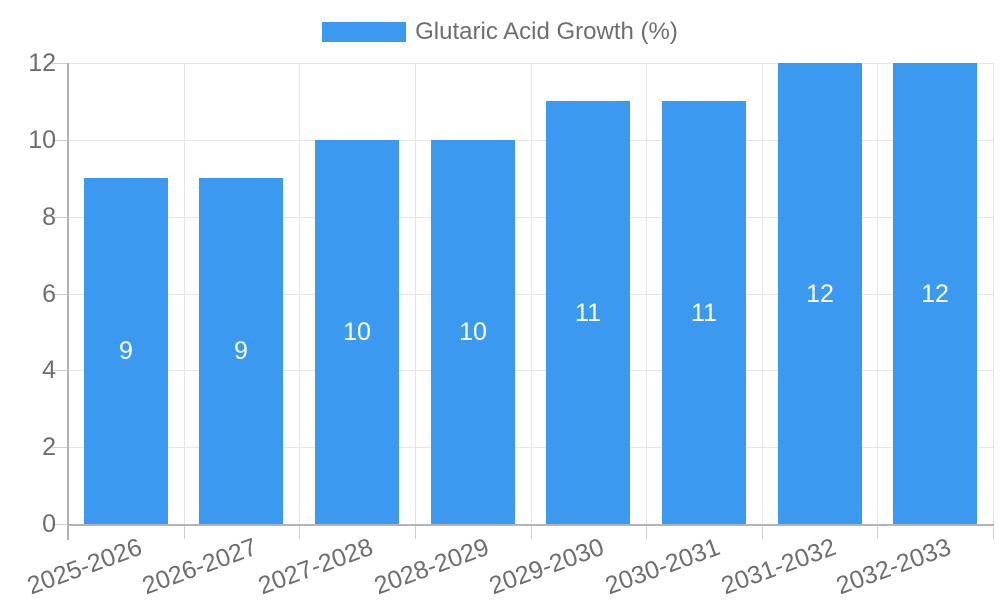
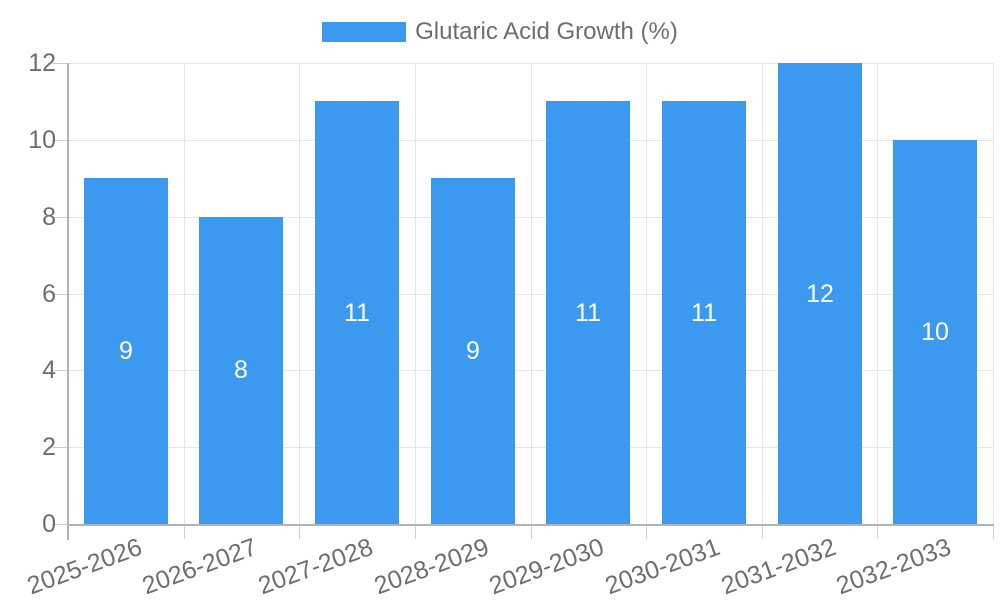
2026-2027: 9 -> 8
2027-2028: 10 -> 11
2028-2029: 10 -> 9
2032-2033: 12 -> 10
